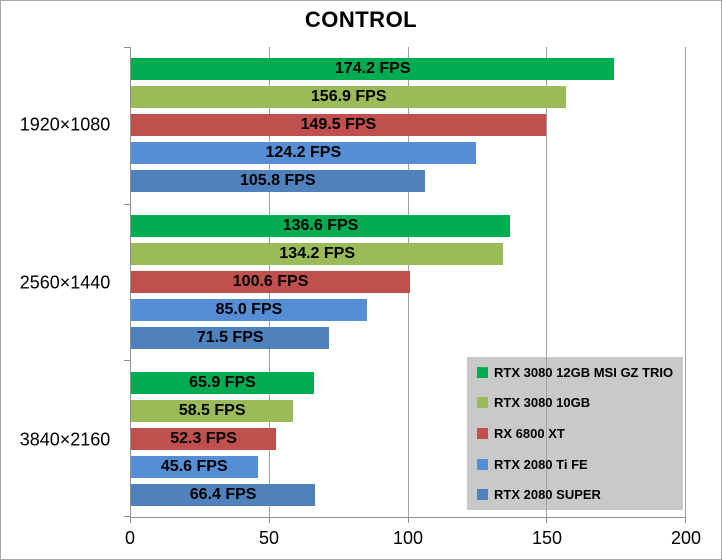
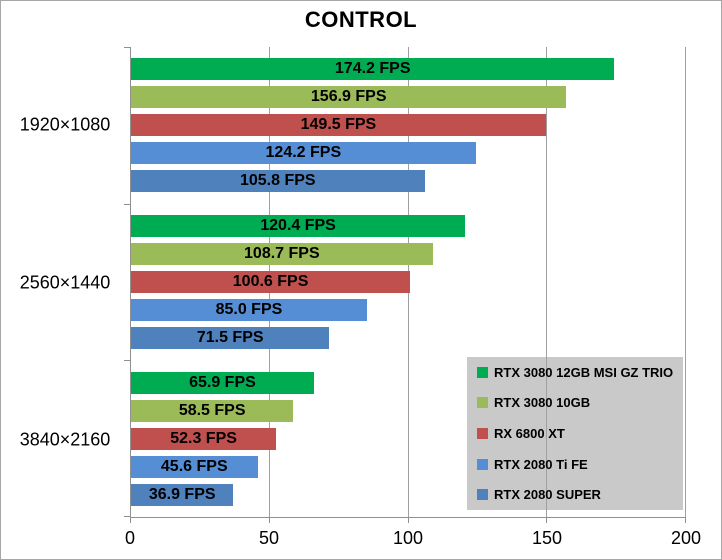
RTX 3080 12GB MSI GZ TRIO/2560×1440: 136.6 -> 120.4
RTX 3080 10GB/2560×1440: 134.2 -> 108.7
RTX 2080 SUPER/3840×2160: 66.4 -> 36.9
